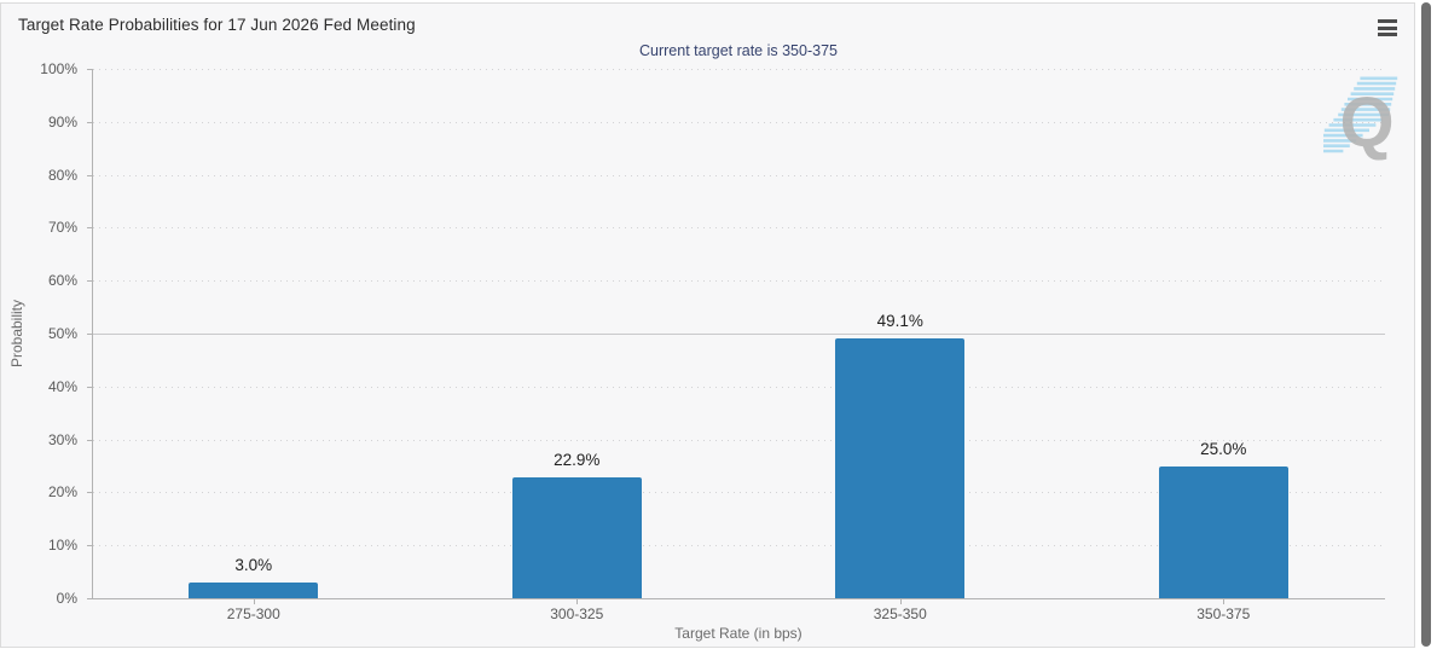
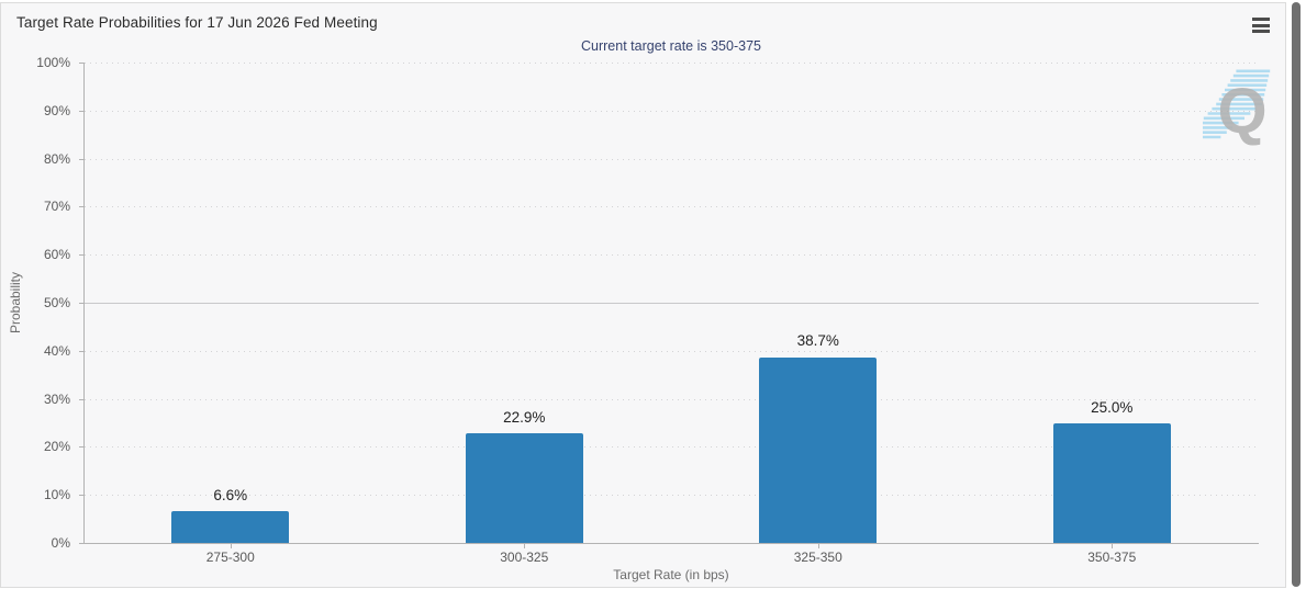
275-300: 3.0% -> 6.6%
325-350: 49.1% -> 38.7%
